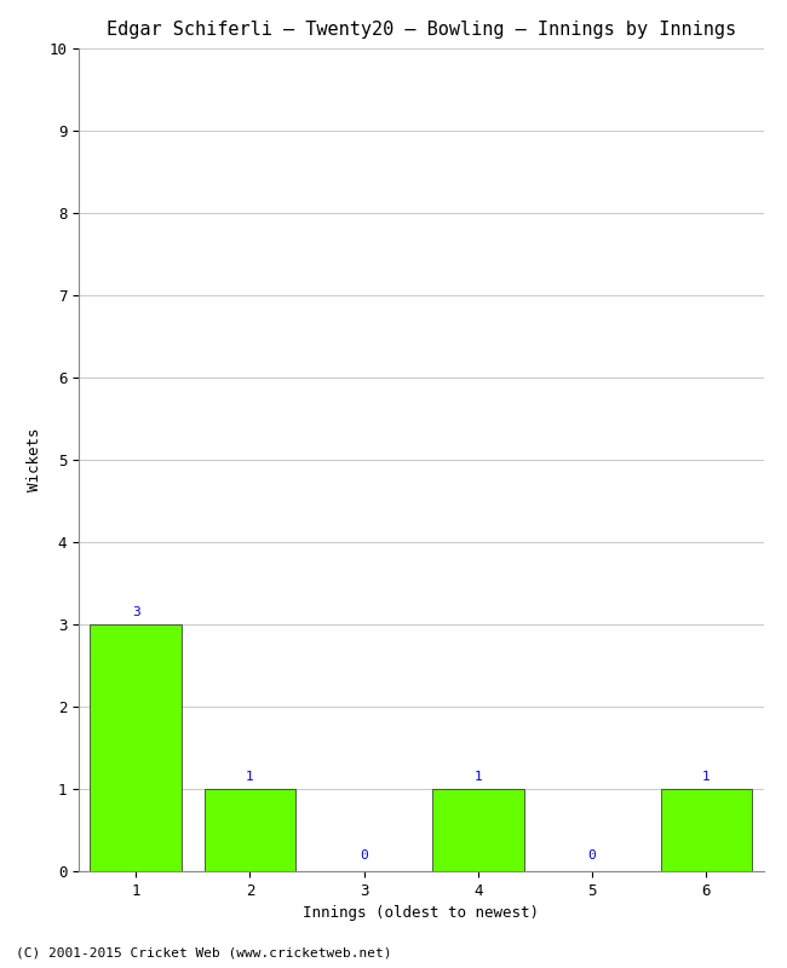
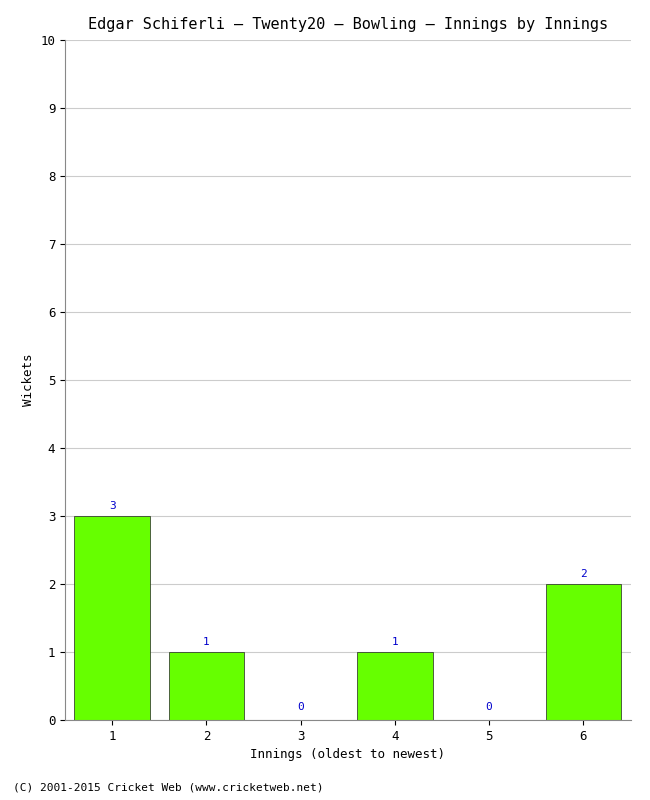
6: 1 -> 2
